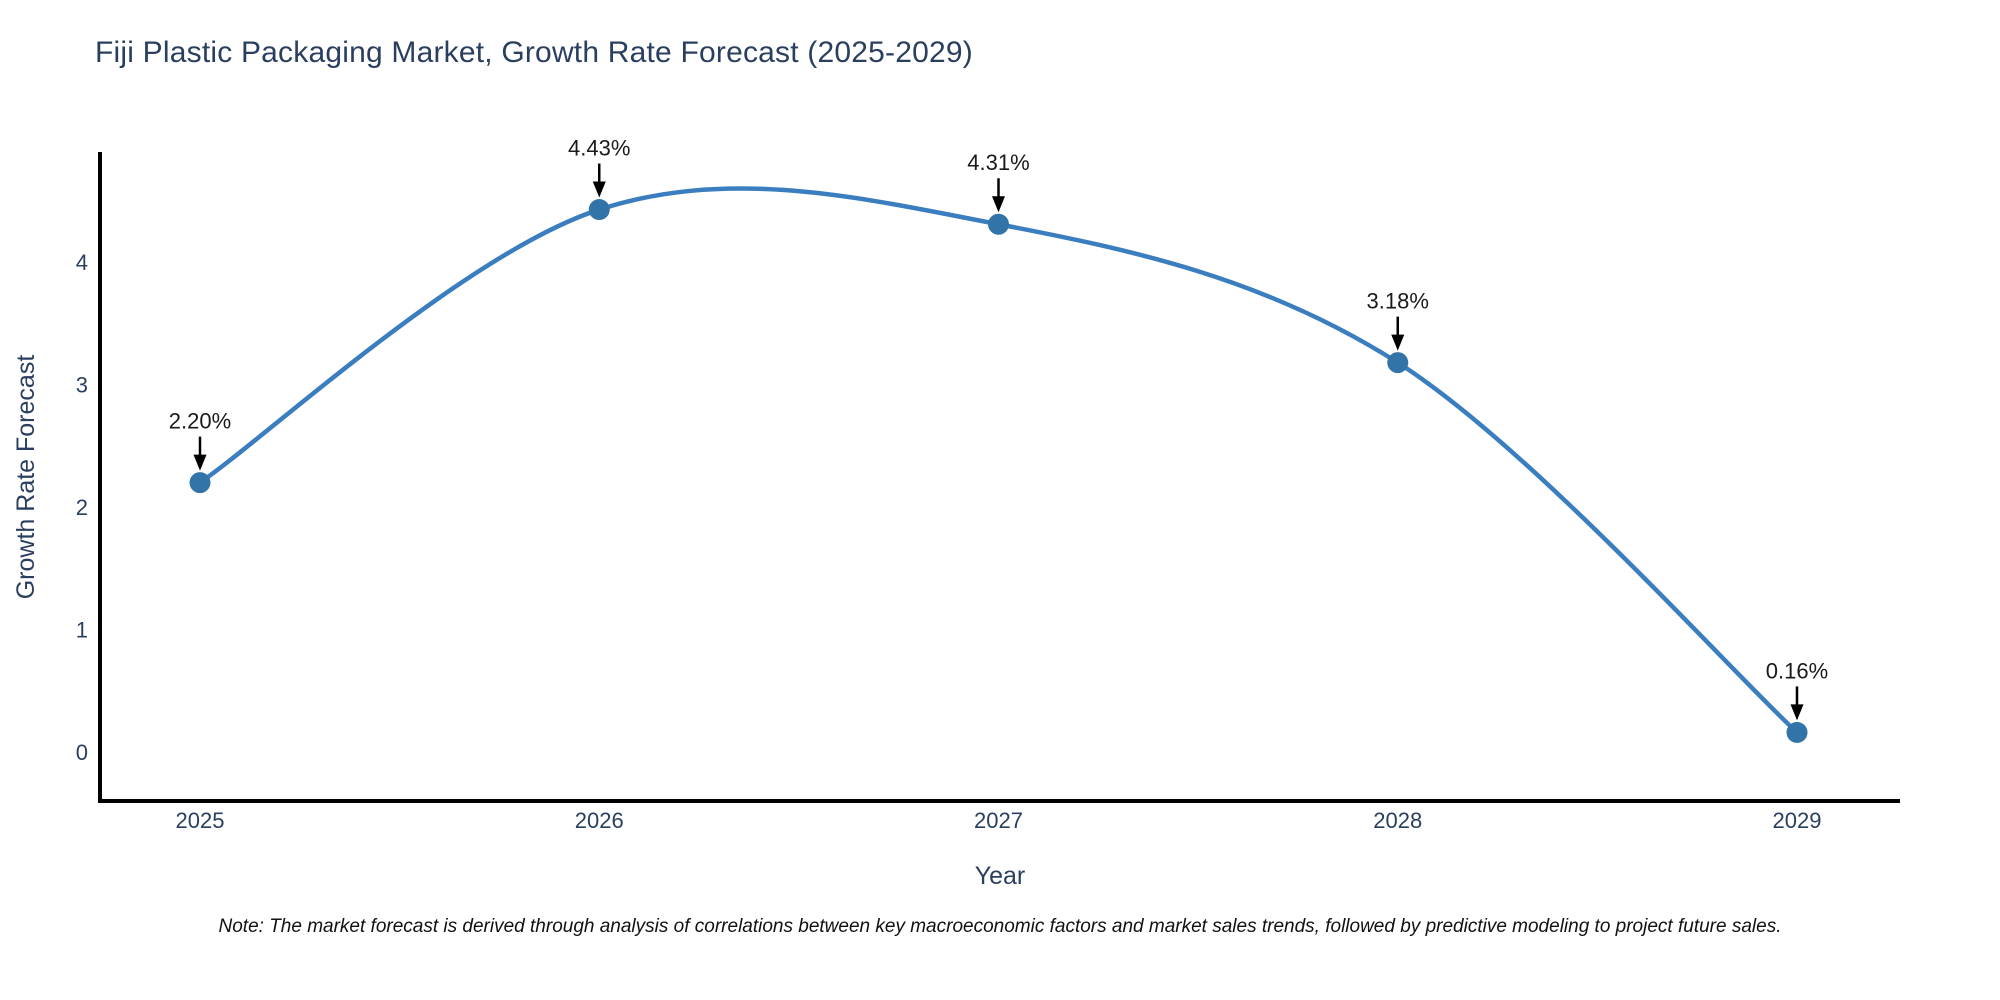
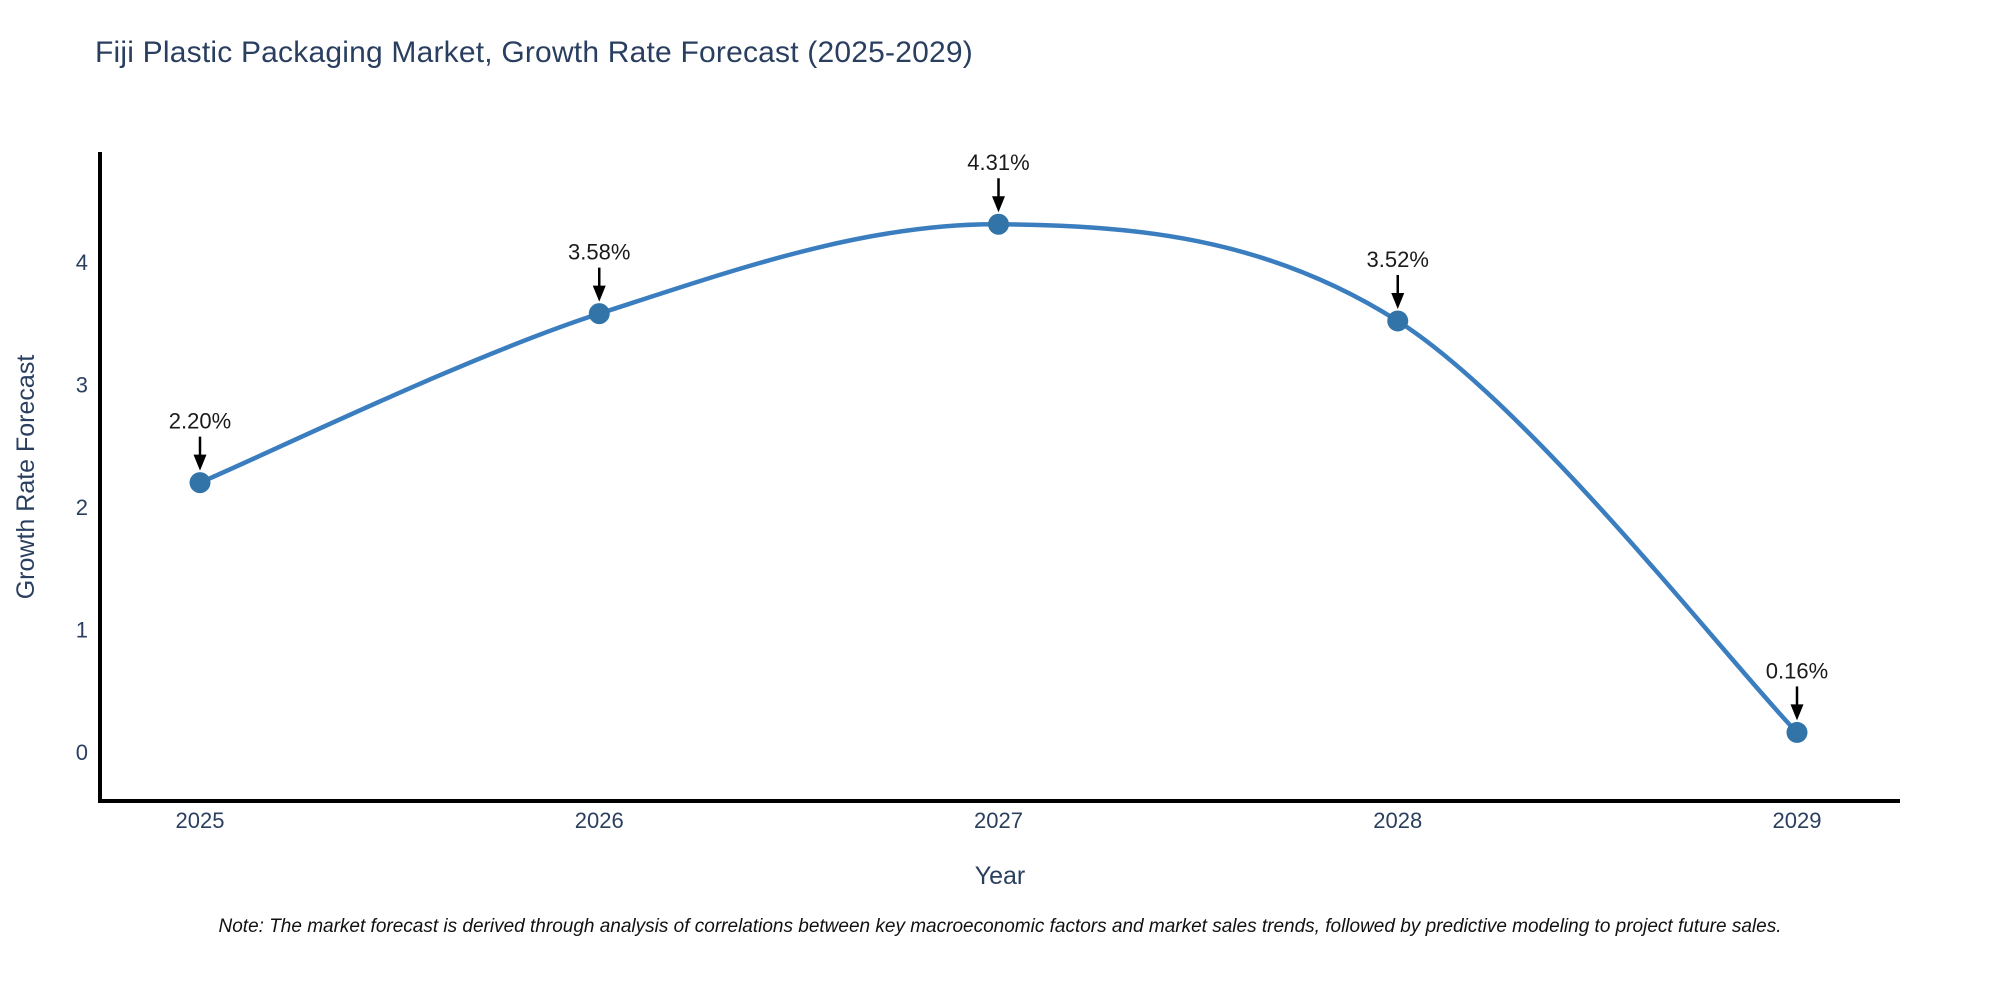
2026: 4.43% -> 3.58%
2028: 3.18% -> 3.52%
